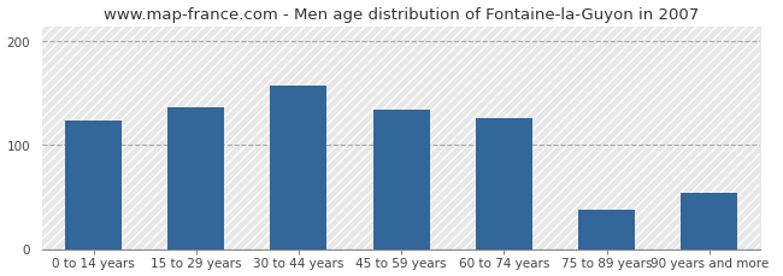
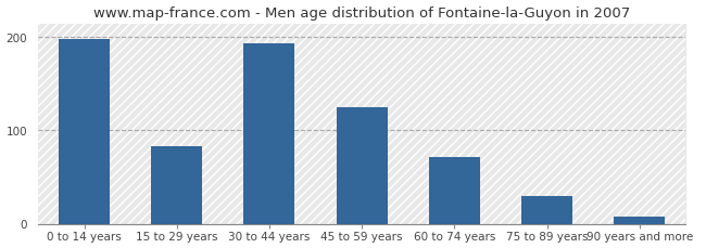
0 to 14 years: 124 -> 198
15 to 29 years: 136 -> 83
30 to 44 years: 158 -> 194
45 to 59 years: 134 -> 125
60 to 74 years: 126 -> 72
75 to 89 years: 38 -> 30
90 years and more: 54 -> 7
